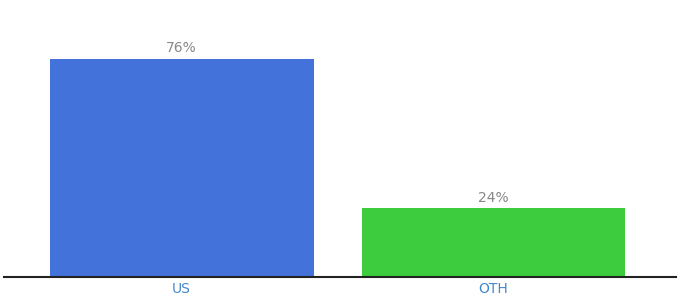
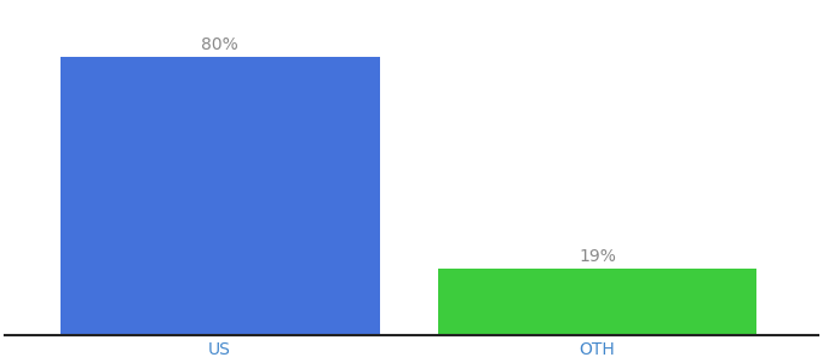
US: 76% -> 80%
OTH: 24% -> 19%
